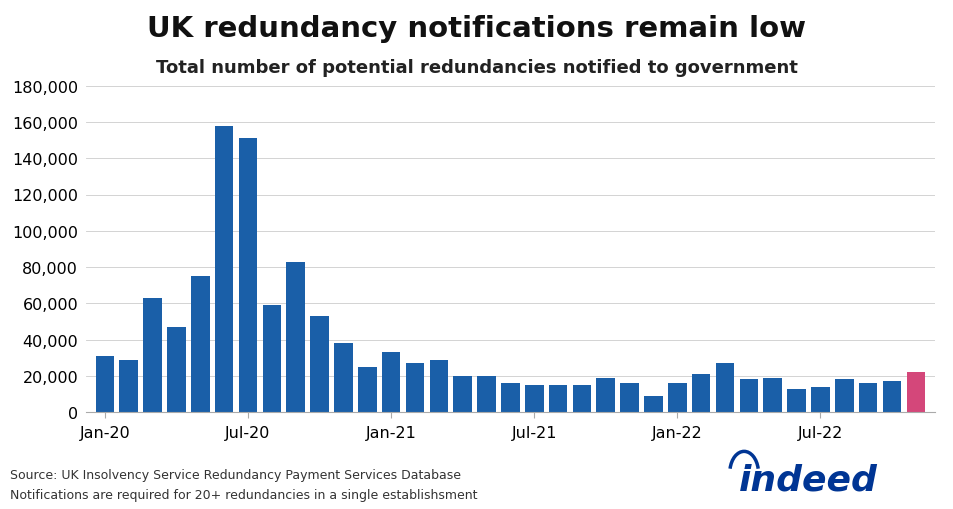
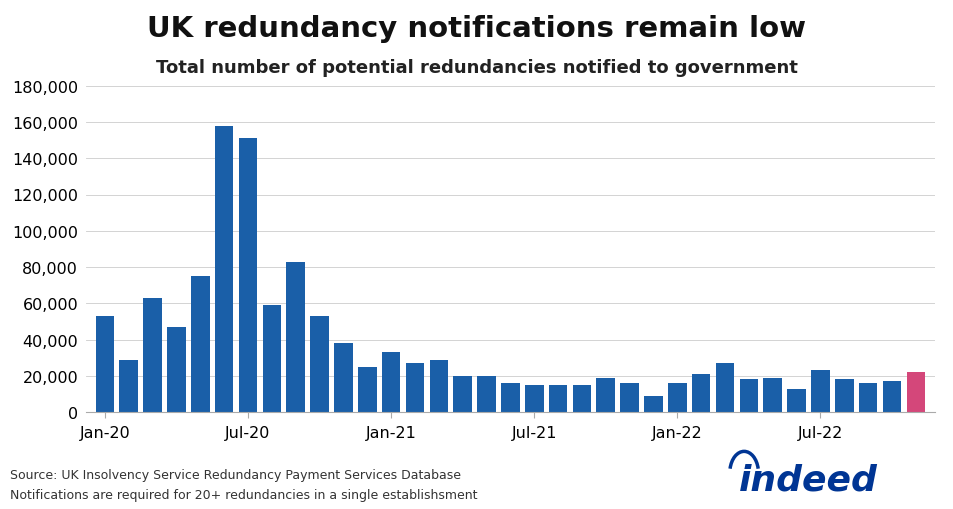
Jan-20: 31,000 -> 53,000
Jul-22: 14,000 -> 23,000
